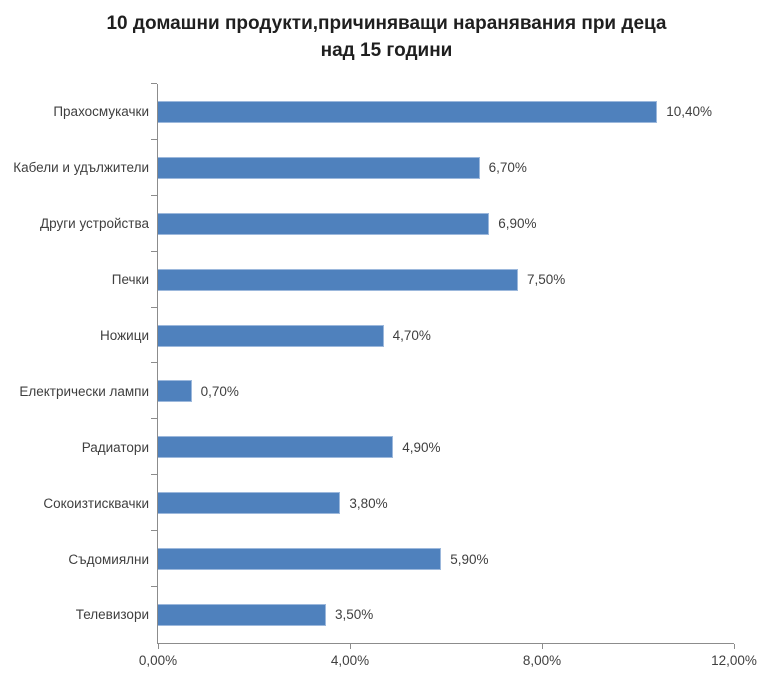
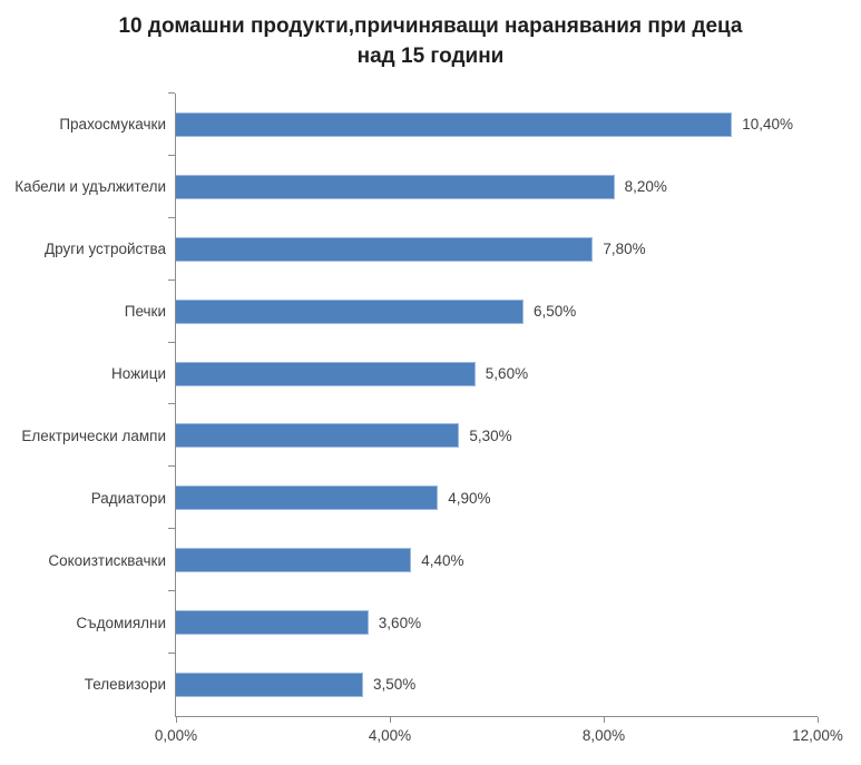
Кабели и удължители: 6,70% -> 8,20%
Други устройства: 6,90% -> 7,80%
Печки: 7,50% -> 6,50%
Ножици: 4,70% -> 5,60%
Електрически лампи: 0,70% -> 5,30%
Сокоизтисквачки: 3,80% -> 4,40%
Съдомиялни: 5,90% -> 3,60%
